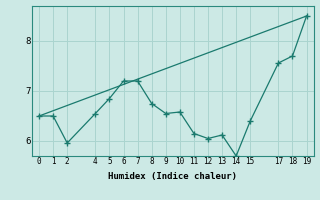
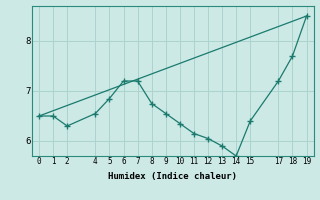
2: 5.96 -> 6.30
10: 6.58 -> 6.35
13: 6.12 -> 5.90
17: 7.56 -> 7.20
